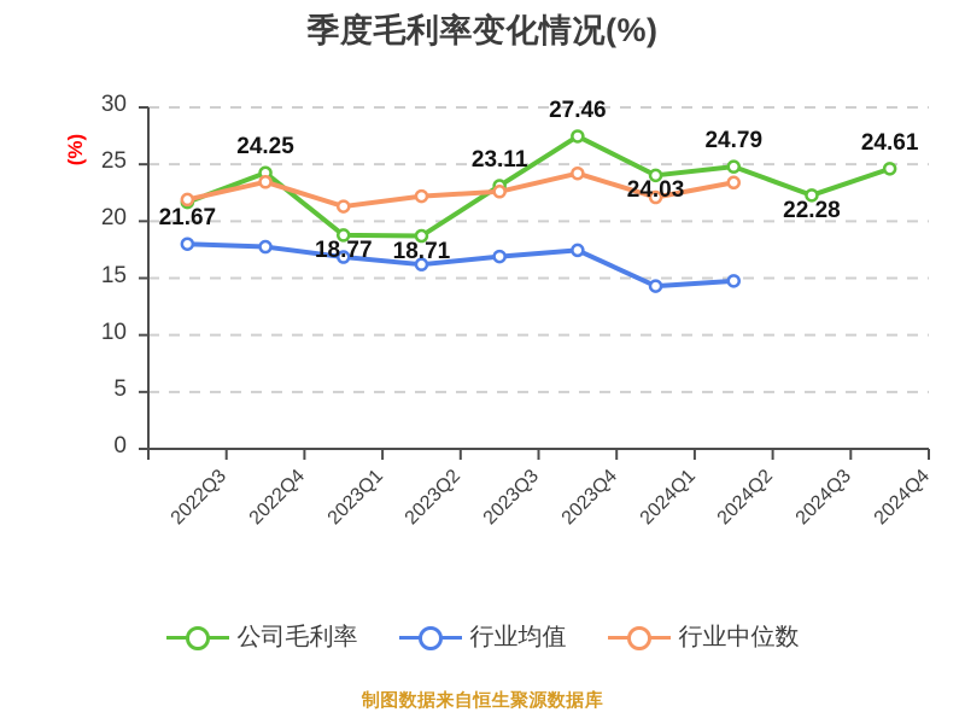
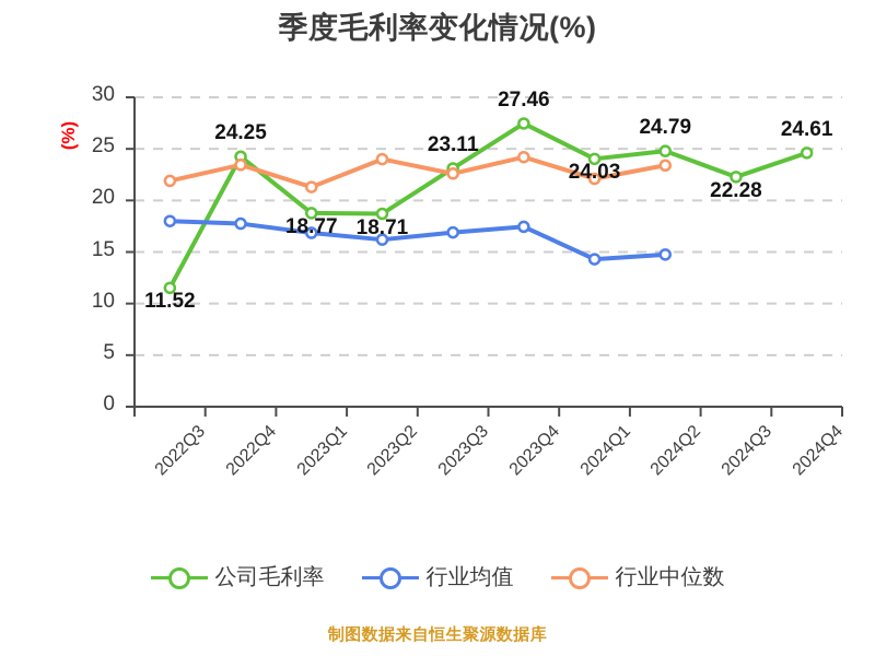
公司毛利率/2022Q3: 21.67 -> 11.52
行业中位数/2023Q2: 22 -> 24
